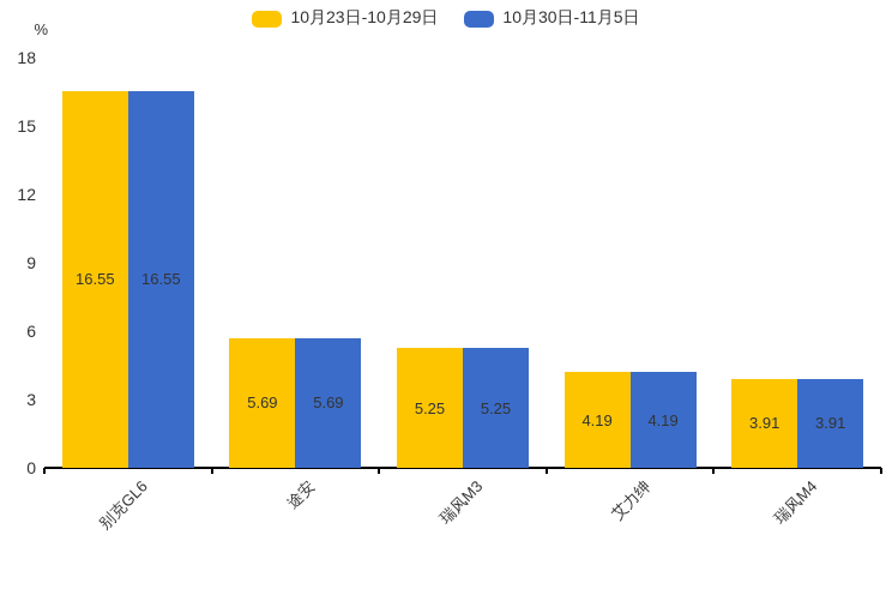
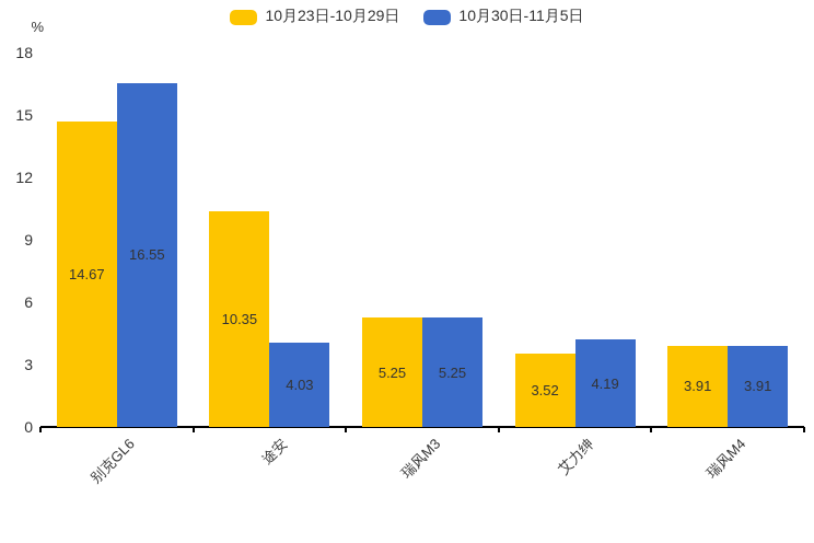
10月23日-10月29日/别克GL6: 16.55 -> 14.67
10月23日-10月29日/途安: 5.69 -> 10.35
10月30日-11月5日/途安: 5.69 -> 4.03
10月23日-10月29日/艾力绅: 4.19 -> 3.52
